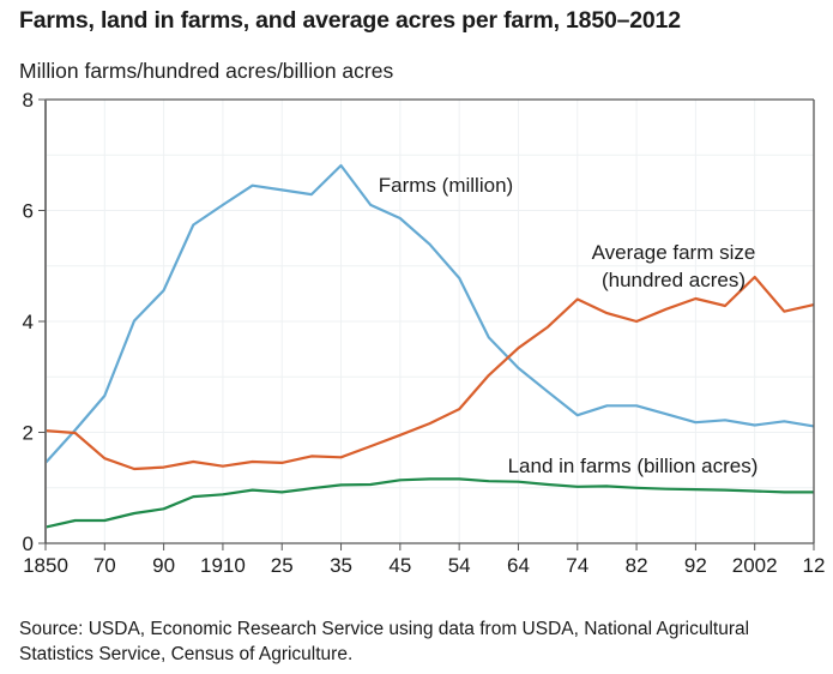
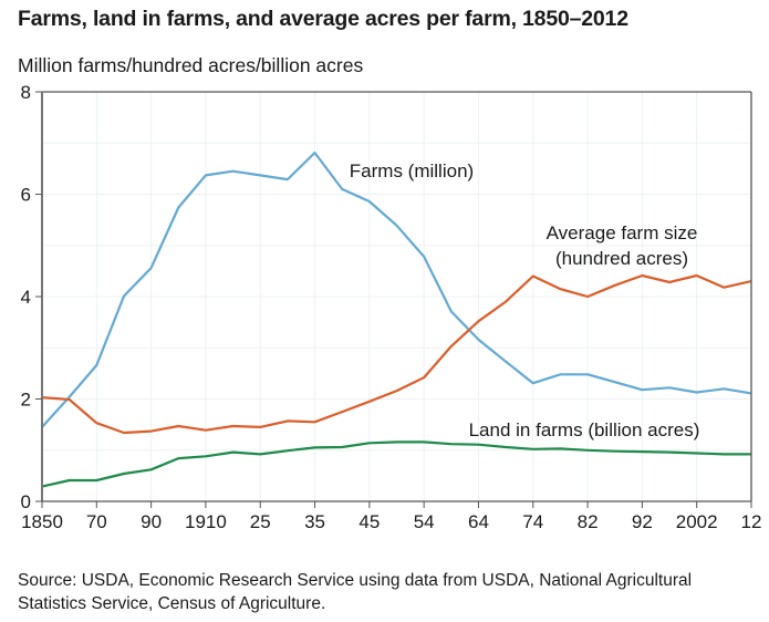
Farms (million)/1910: 6.1 -> 6.4
Average farm size (hundred acres)/2002: 4.8 -> 4.4
